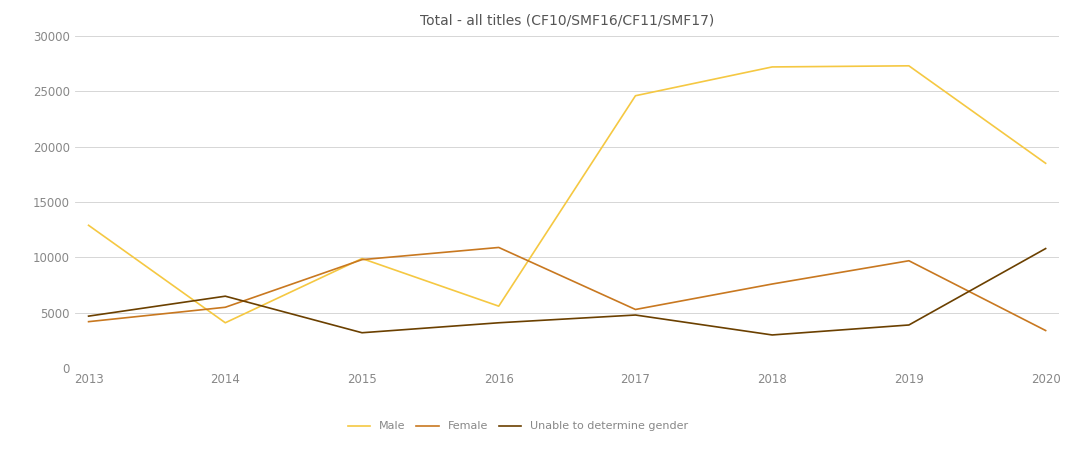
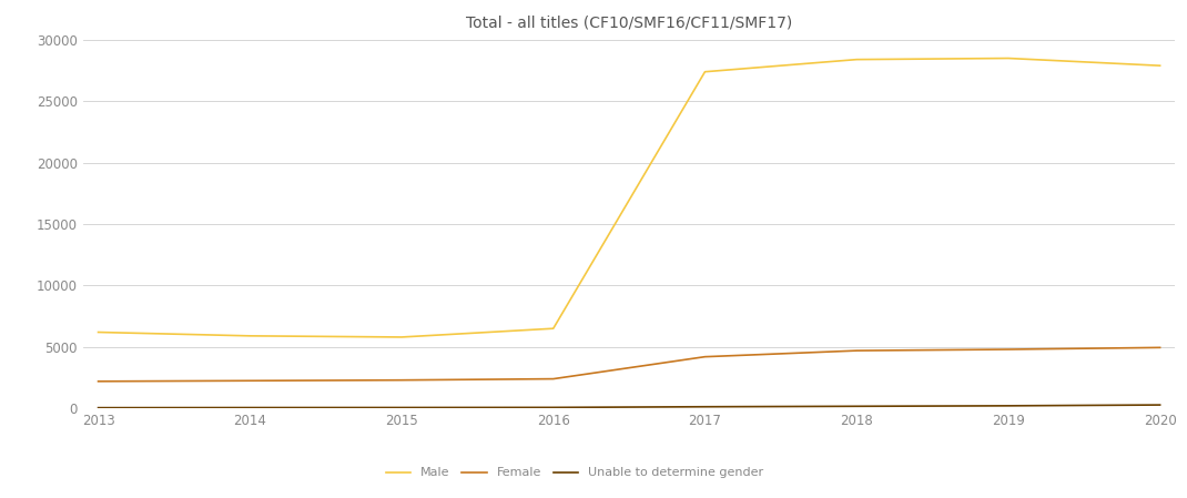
Male/2013: 12900 -> 6200
Female/2013: 4200 -> 2200
Unable to determine gender/2013: 4700 -> 0
Male/2014: 4100 -> 5900
Female/2014: 5500 -> 2200
Unable to determine gender/2014: 6500 -> 100
Male/2015: 9900 -> 5800
Female/2015: 9800 -> 2300
Unable to determine gender/2015: 3200 -> 100
Male/2016: 5600 -> 6500
Female/2016: 10900 -> 2400
Unable to determine gender/2016: 4100 -> 100
Male/2017: 24600 -> 27400
Female/2017: 5300 -> 4200
Unable to determine gender/2017: 4800 -> 100
Male/2018: 27200 -> 28400
Female/2018: 7600 -> 4700
Unable to determine gender/2018: 3000 -> 200
Male/2019: 27300 -> 28500
Female/2019: 9700 -> 4800
Unable to determine gender/2019: 3900 -> 200
Male/2020: 18500 -> 27900
Female/2020: 3400 -> 5000
Unable to determine gender/2020: 10800 -> 300
